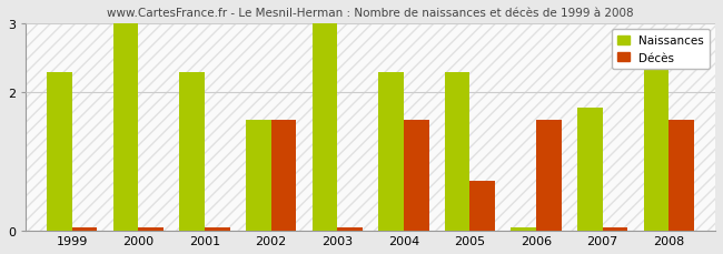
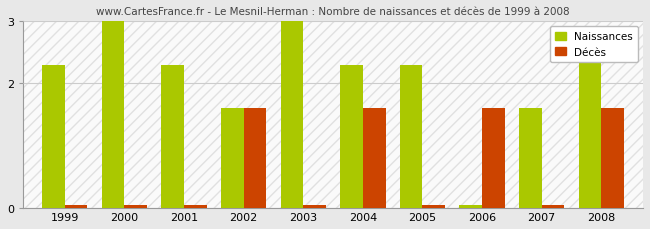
Décès/2005: 0.72 -> 0.05
Naissances/2007: 1.78 -> 1.60
